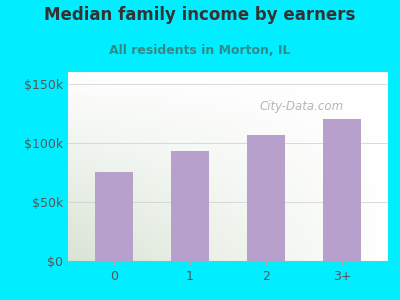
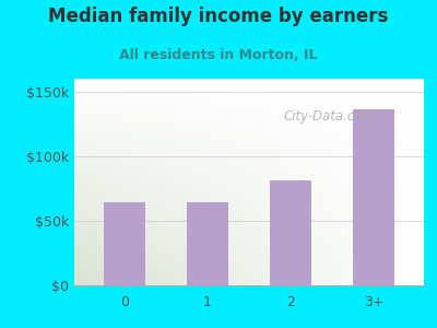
0: $75k -> $64k
1: $93k -> $64k
2: $107k -> $81k
3+: $120k -> $136k
